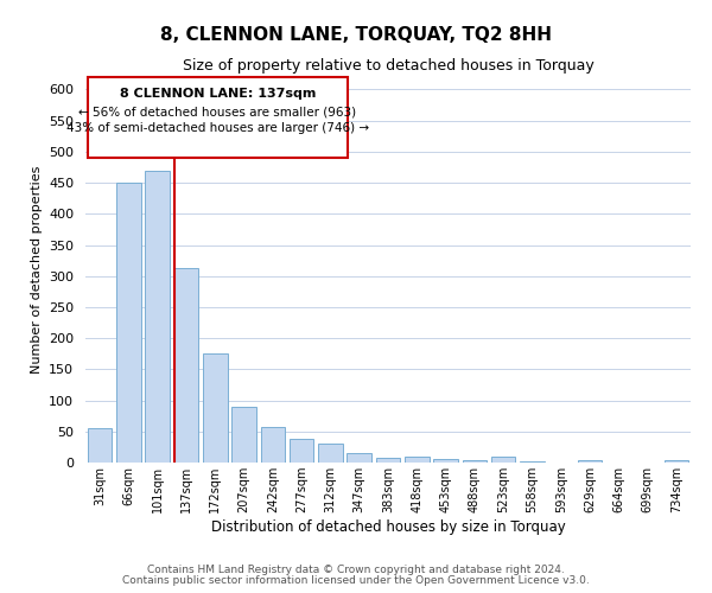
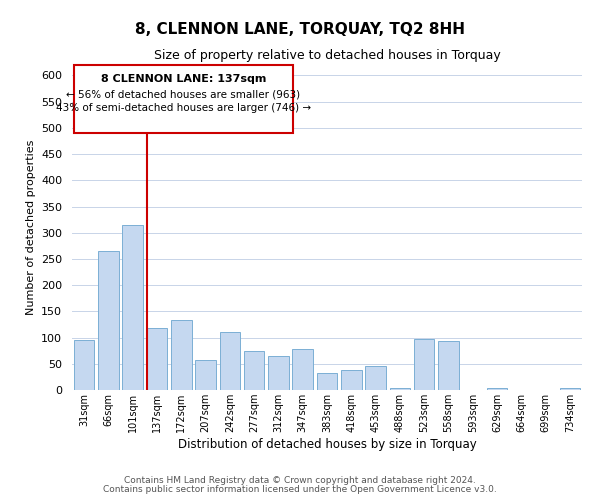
31sqm: 55 -> 96
66sqm: 450 -> 266
101sqm: 470 -> 314
137sqm: 313 -> 118
172sqm: 175 -> 134
207sqm: 90 -> 58
242sqm: 57 -> 110
277sqm: 38 -> 74
312sqm: 30 -> 64
347sqm: 15 -> 78
383sqm: 7 -> 32
418sqm: 10 -> 38
453sqm: 5 -> 46
523sqm: 10 -> 98
558sqm: 1 -> 94
